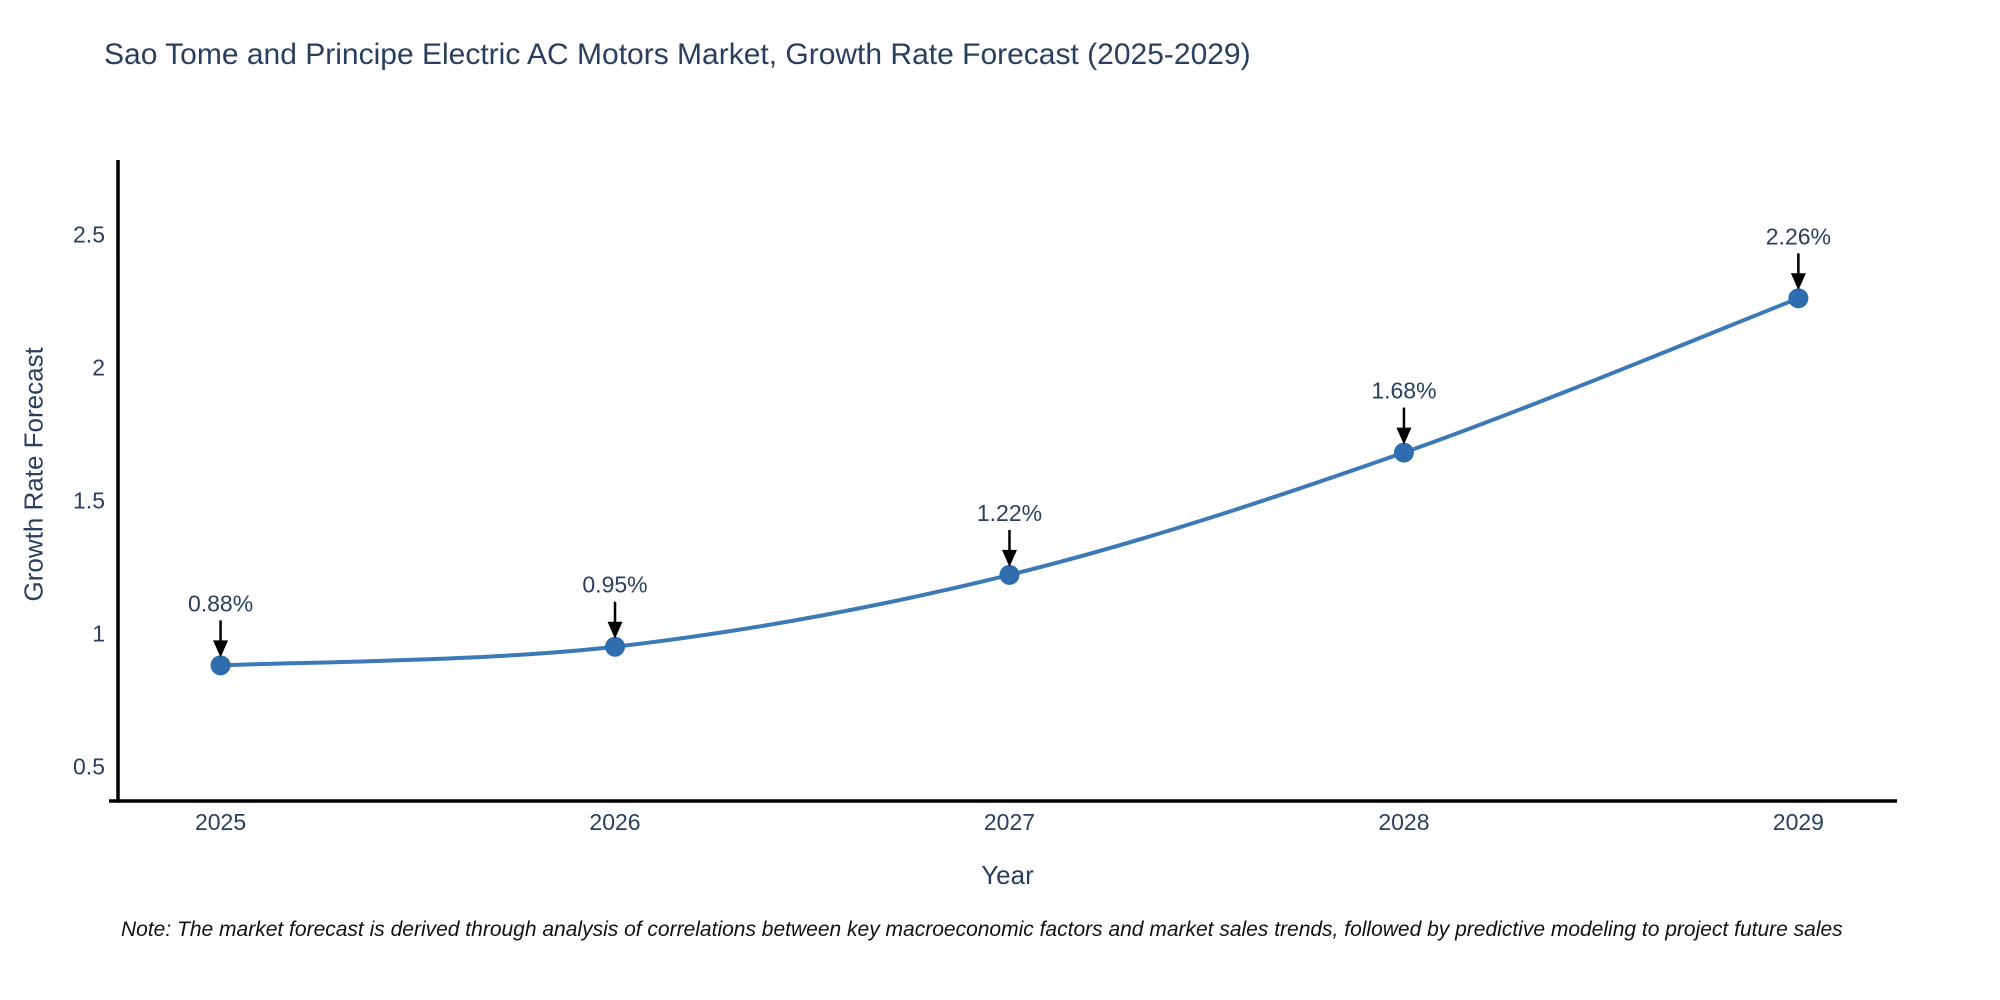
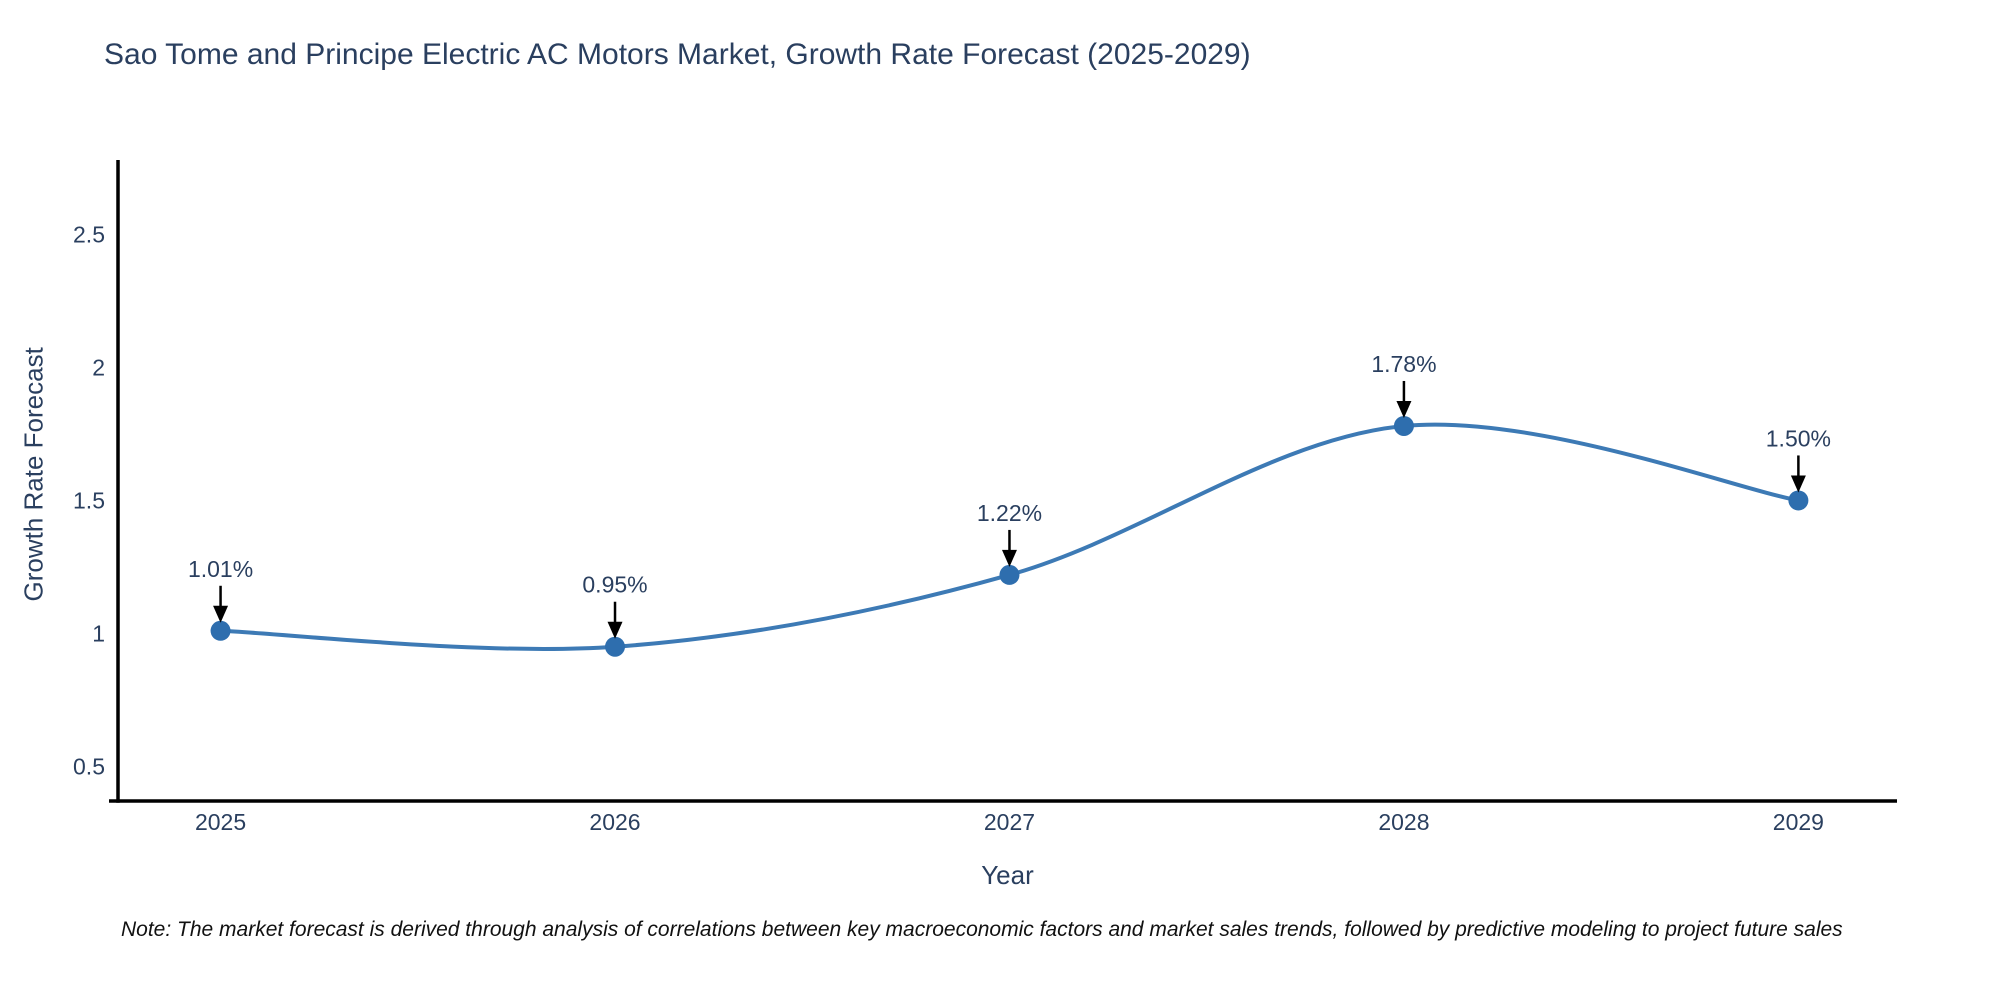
2025: 0.88% -> 1.01%
2028: 1.68% -> 1.78%
2029: 2.26% -> 1.50%
